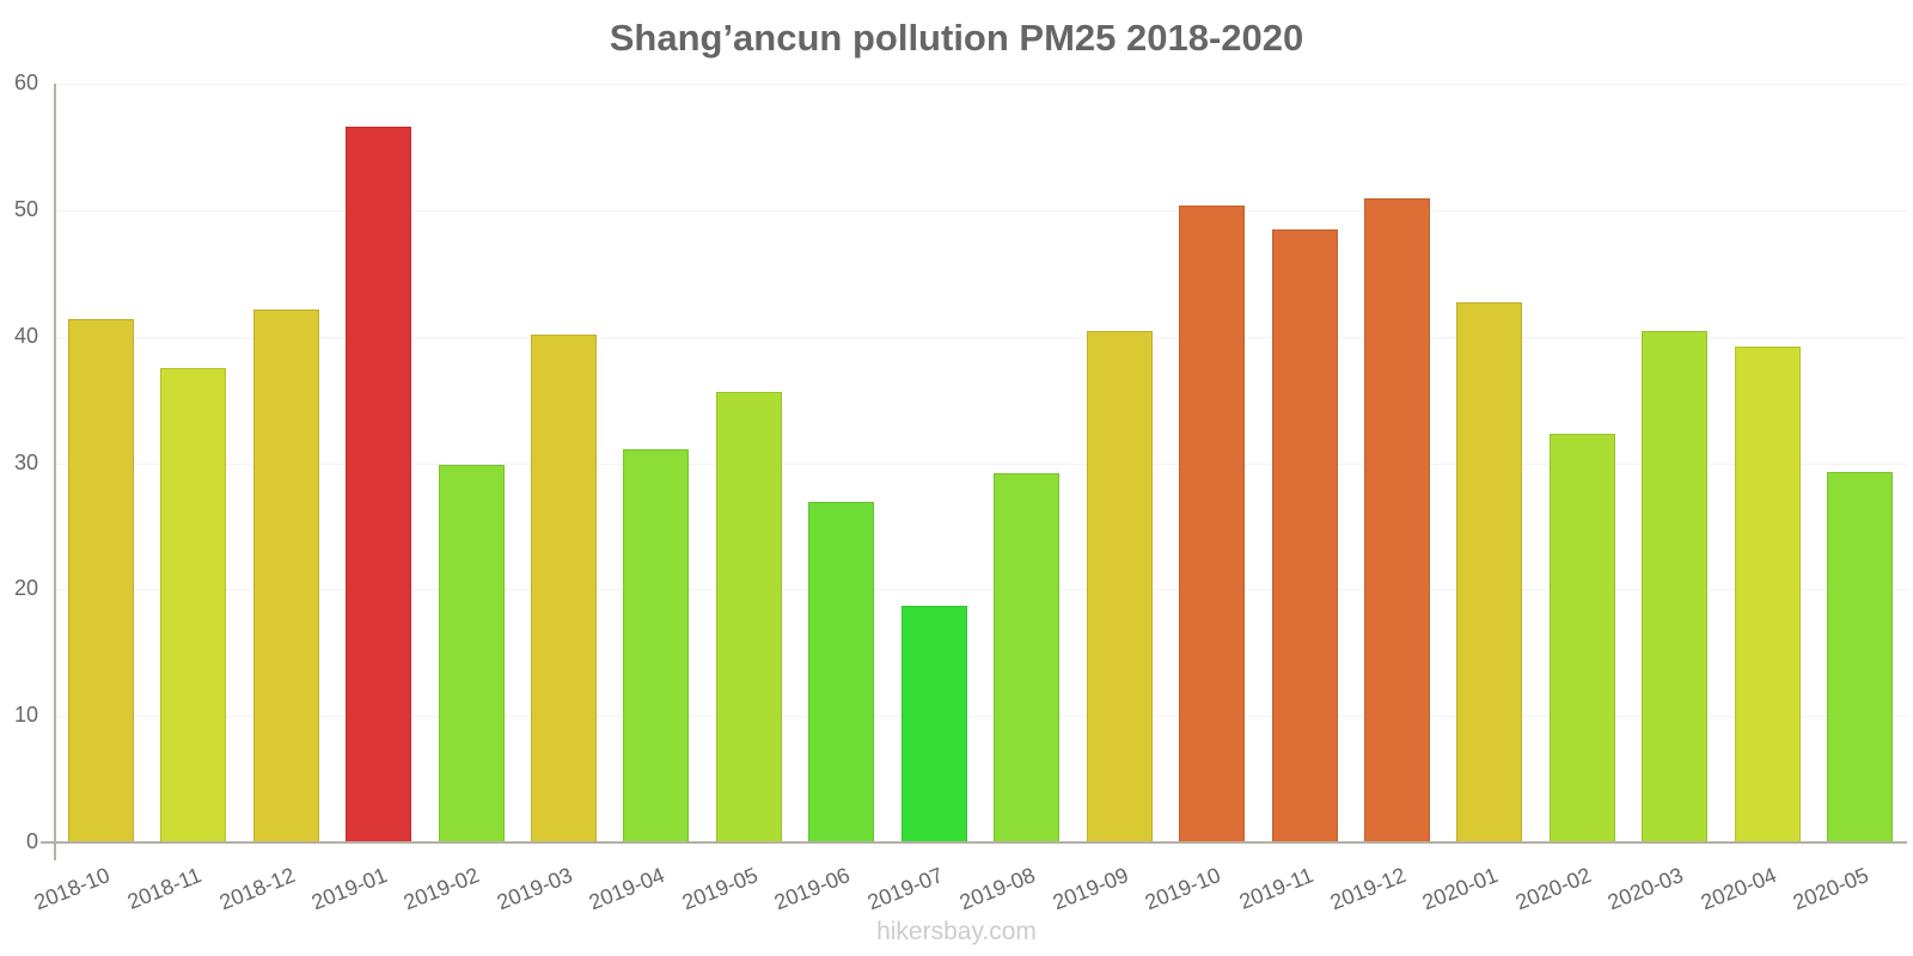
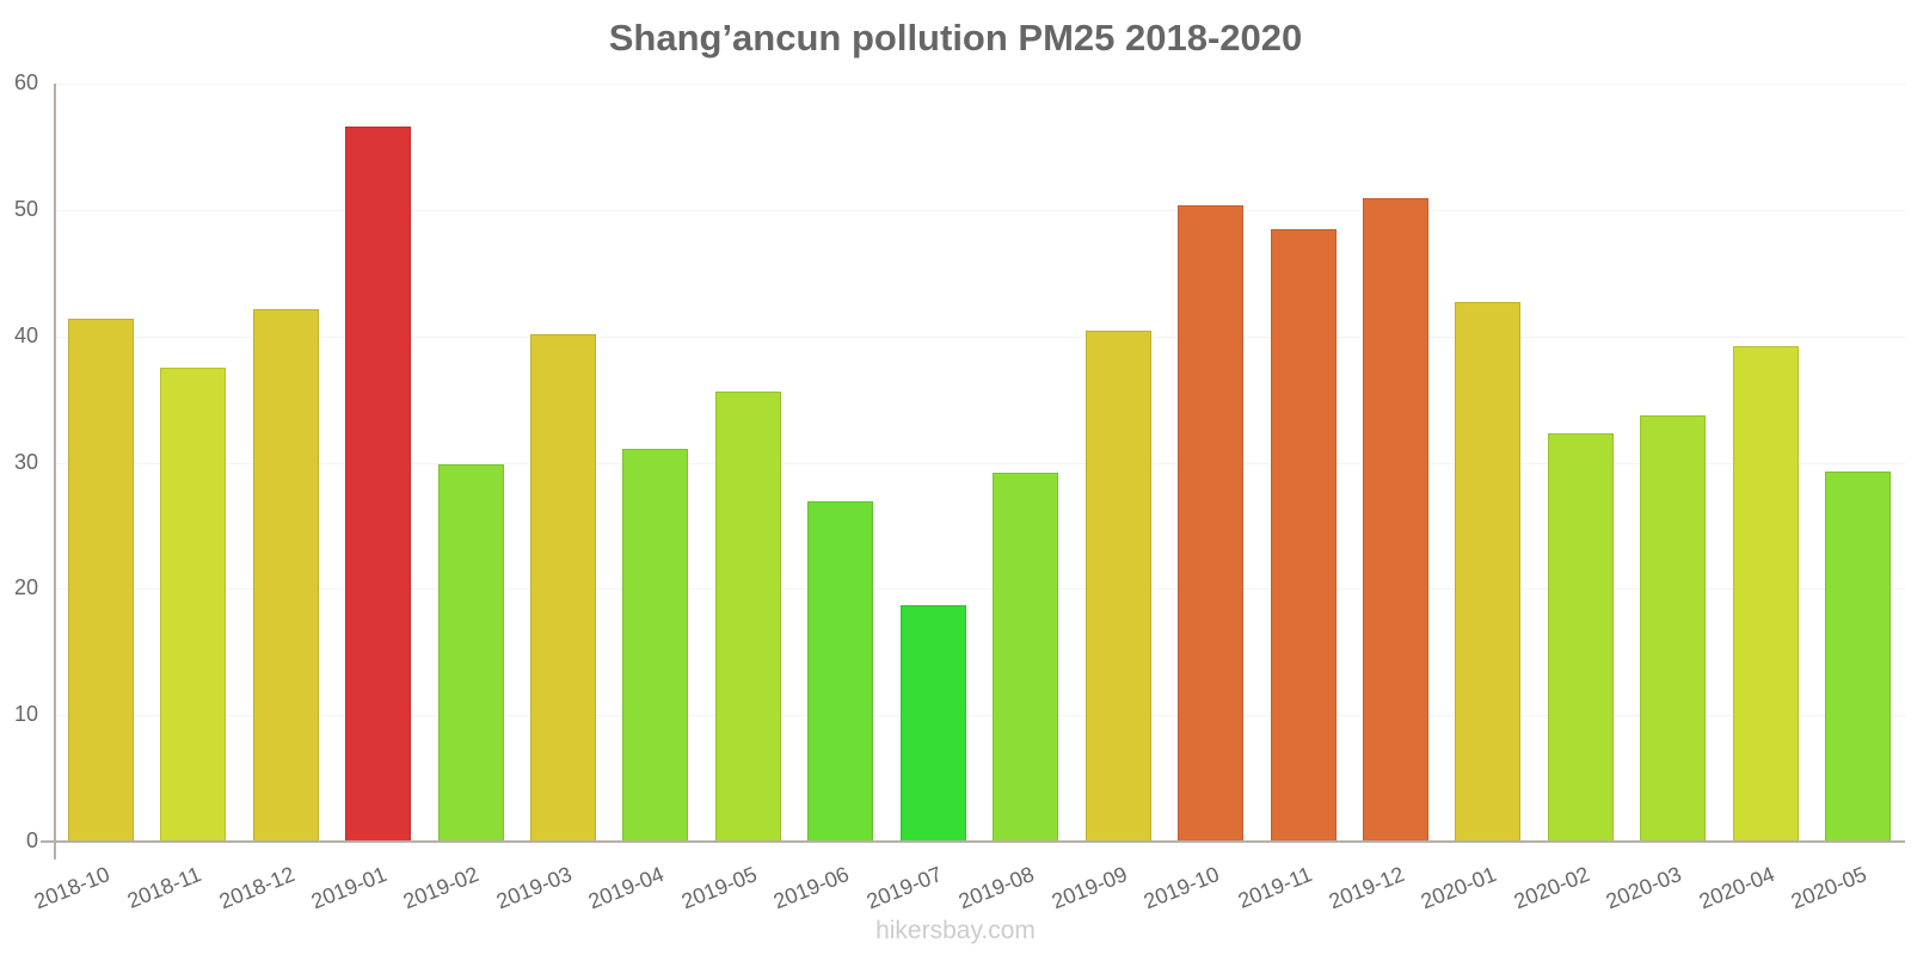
2020-03: 40.4 -> 33.7
